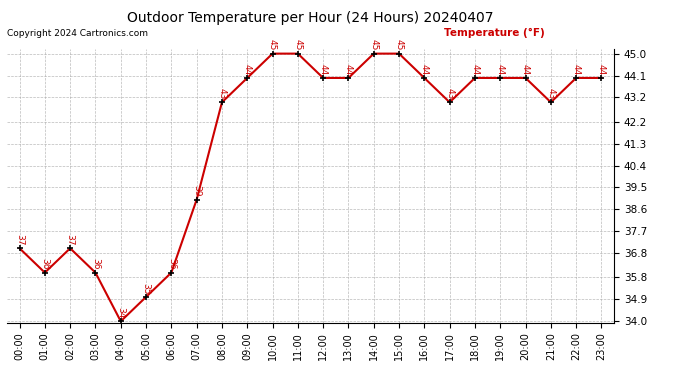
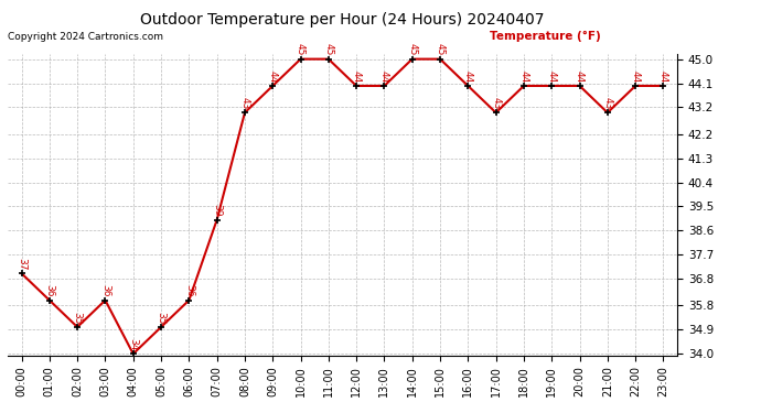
02:00: 37 -> 35
